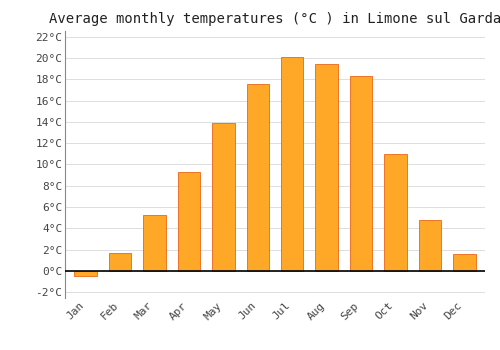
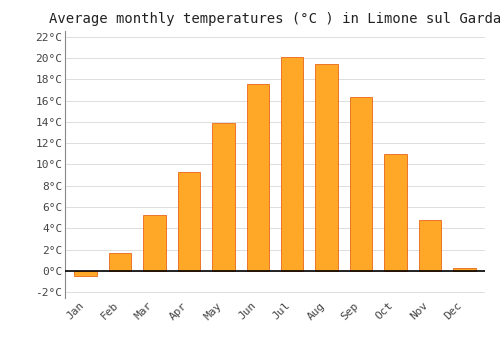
Sep: 18.3°C -> 16.3°C
Dec: 1.6°C -> 0.3°C
